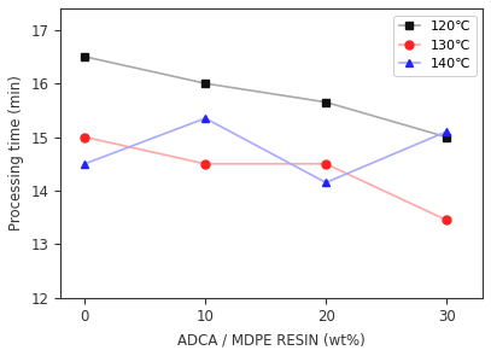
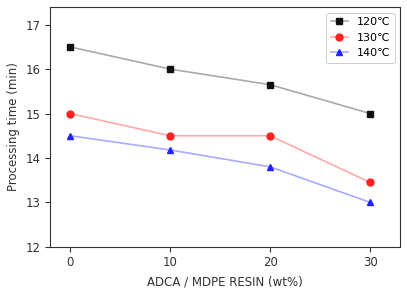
140℃/10: 15.35 -> 14.18
140℃/20: 14.15 -> 13.80
140℃/30: 15.10 -> 13.00
